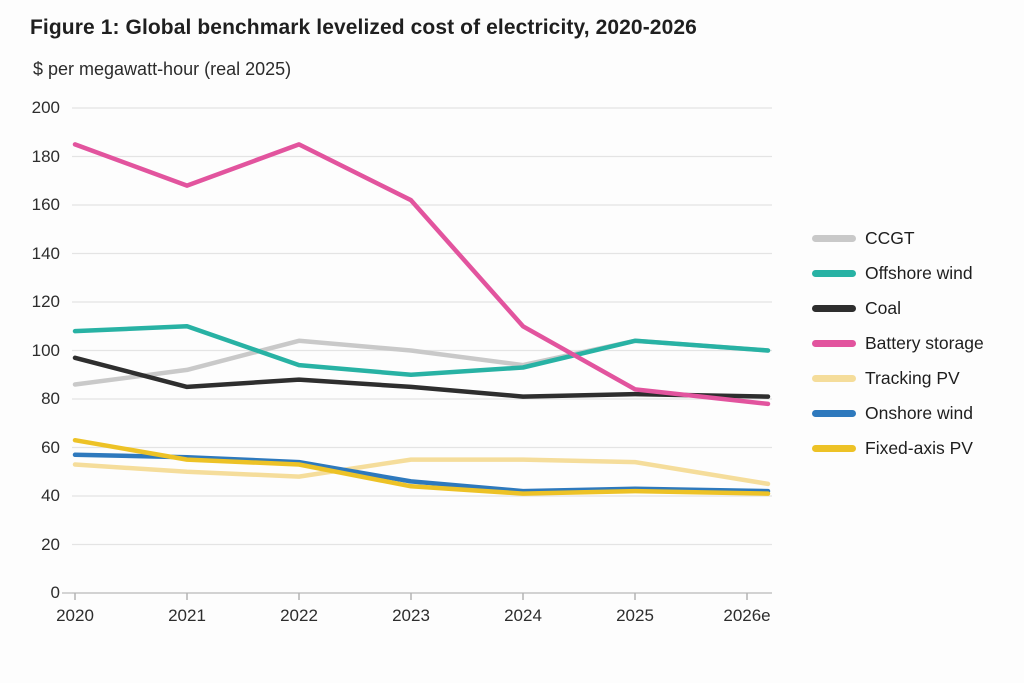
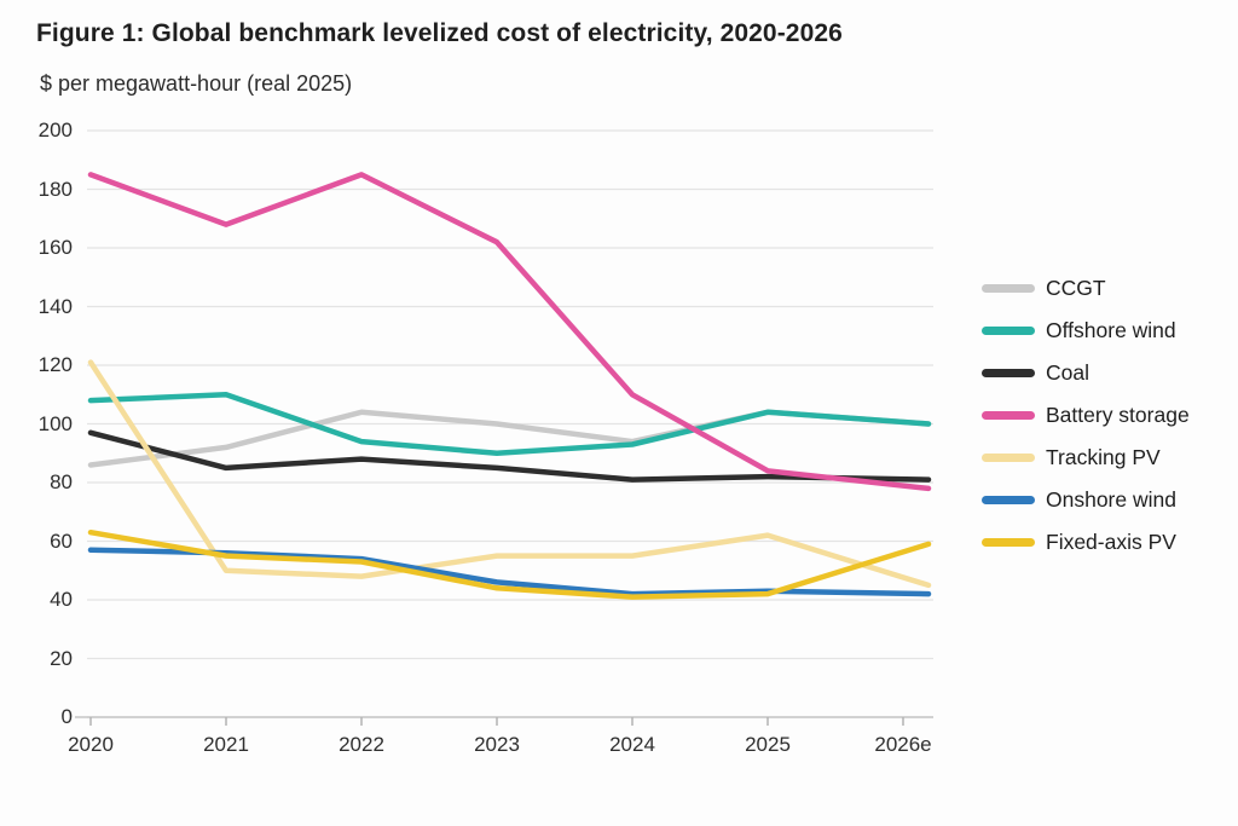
Tracking PV/2020: 53 -> 121
Tracking PV/2025: 54 -> 62
Fixed-axis PV/2026e: 41 -> 59
